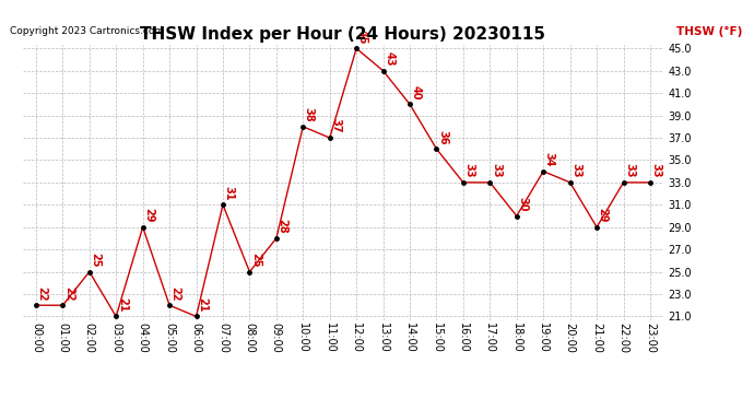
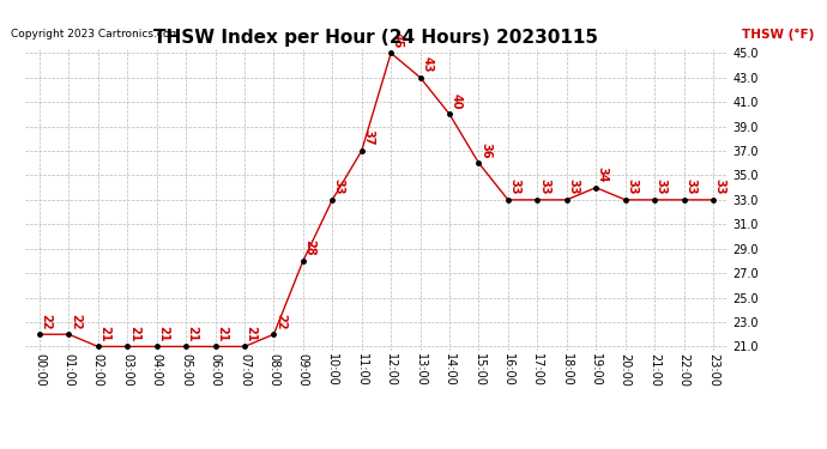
02:00: 25 -> 21
04:00: 29 -> 21
05:00: 22 -> 21
07:00: 31 -> 21
08:00: 25 -> 22
10:00: 38 -> 33
18:00: 30 -> 33
21:00: 29 -> 33
